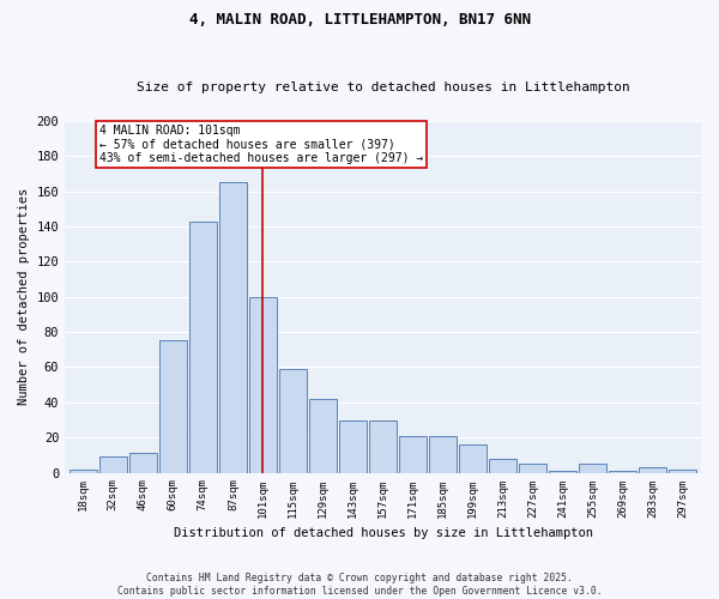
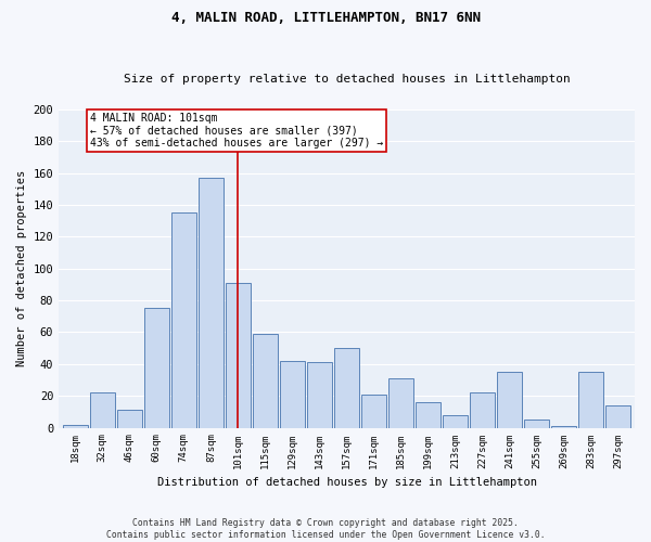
32sqm: 9 -> 22
74sqm: 143 -> 135
87sqm: 165 -> 157
101sqm: 100 -> 91
143sqm: 30 -> 41
157sqm: 30 -> 50
185sqm: 21 -> 31
227sqm: 5 -> 22
241sqm: 1 -> 35
283sqm: 3 -> 35
297sqm: 2 -> 14
